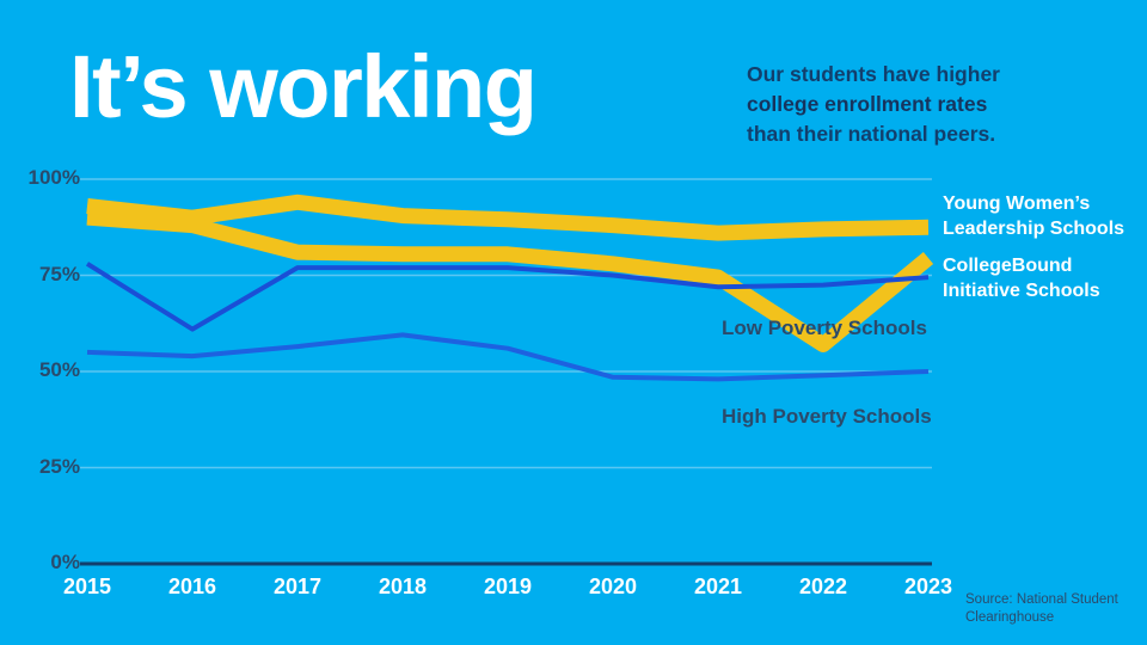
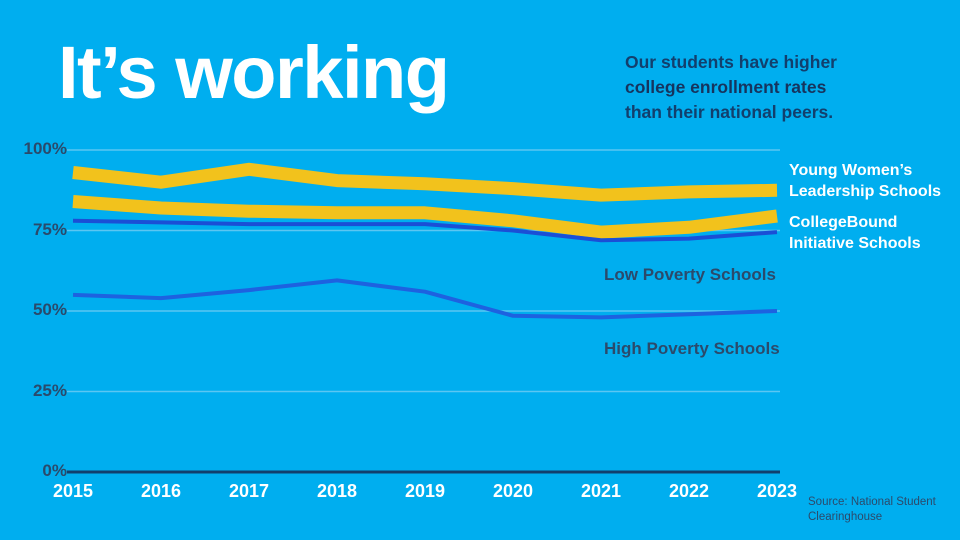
CollegeBound Initiative Schools/2015: 90% -> 84%
CollegeBound Initiative Schools/2016: 88% -> 82%
Low Poverty Schools/2016: 61% -> 78%
CollegeBound Initiative Schools/2022: 57% -> 76%
